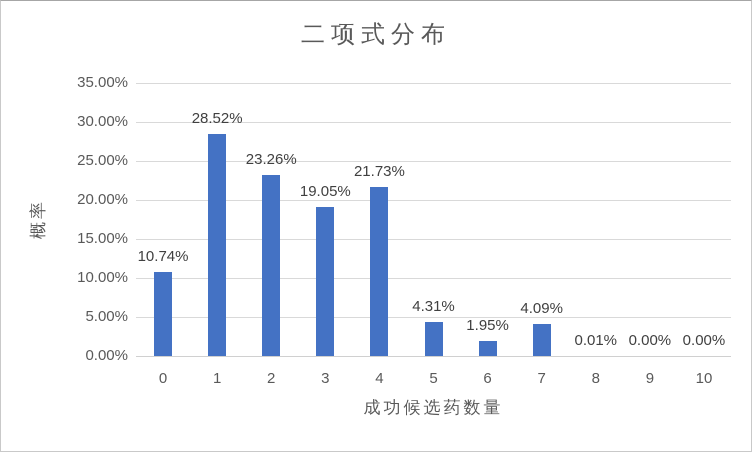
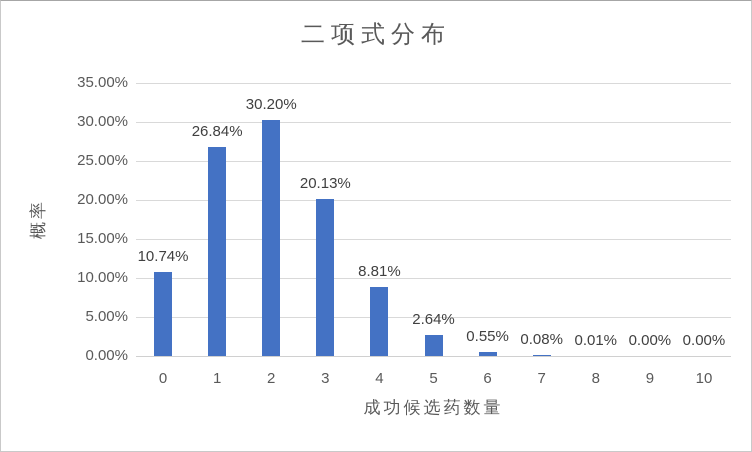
1: 28.52% -> 26.84%
2: 23.26% -> 30.20%
3: 19.05% -> 20.13%
4: 21.73% -> 8.81%
5: 4.31% -> 2.64%
6: 1.95% -> 0.55%
7: 4.09% -> 0.08%
